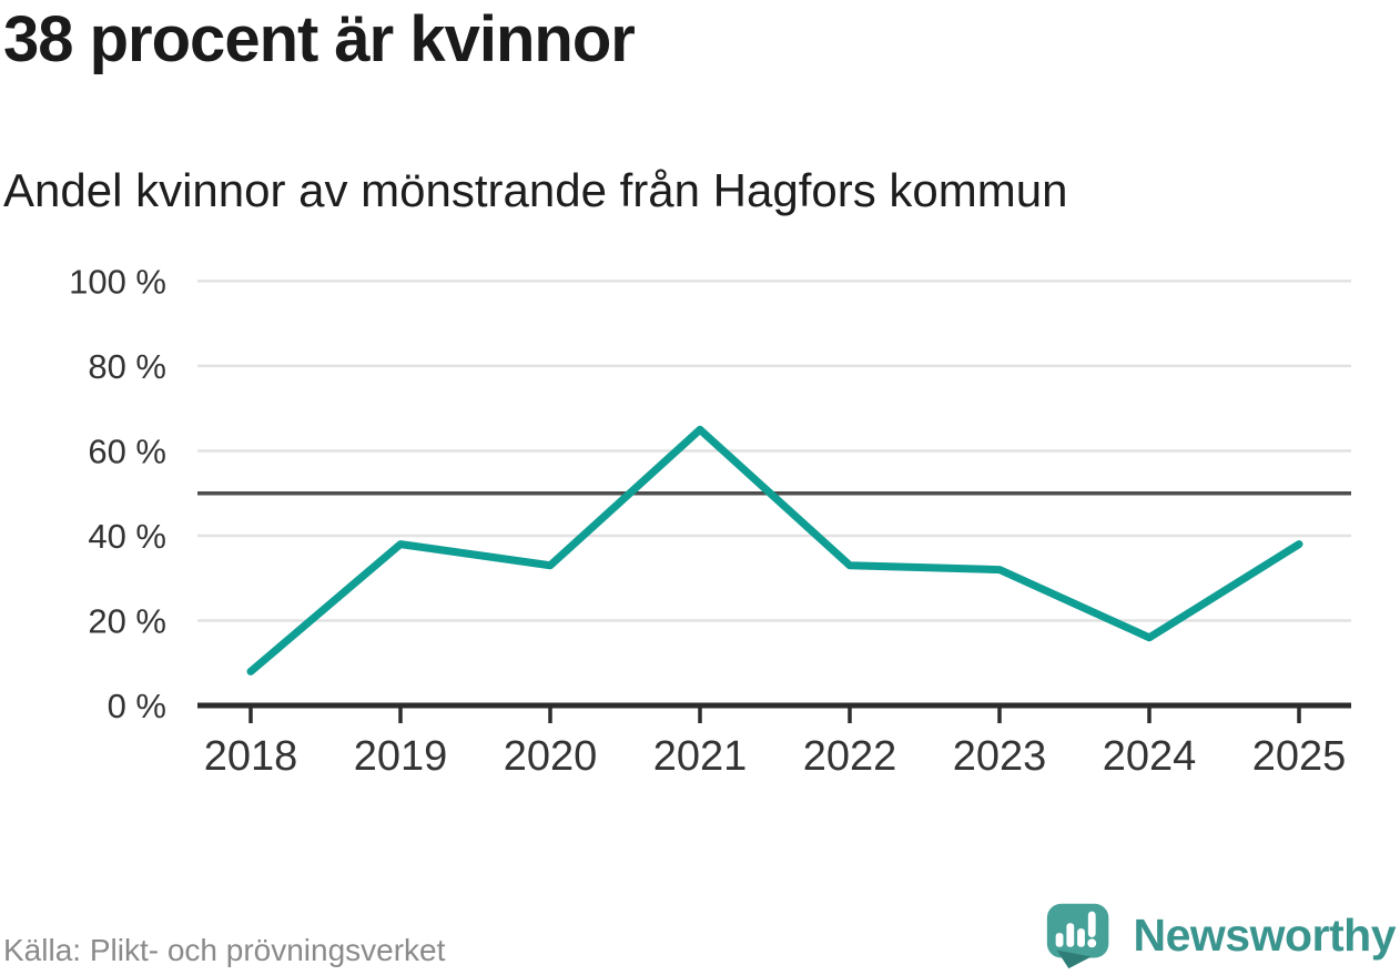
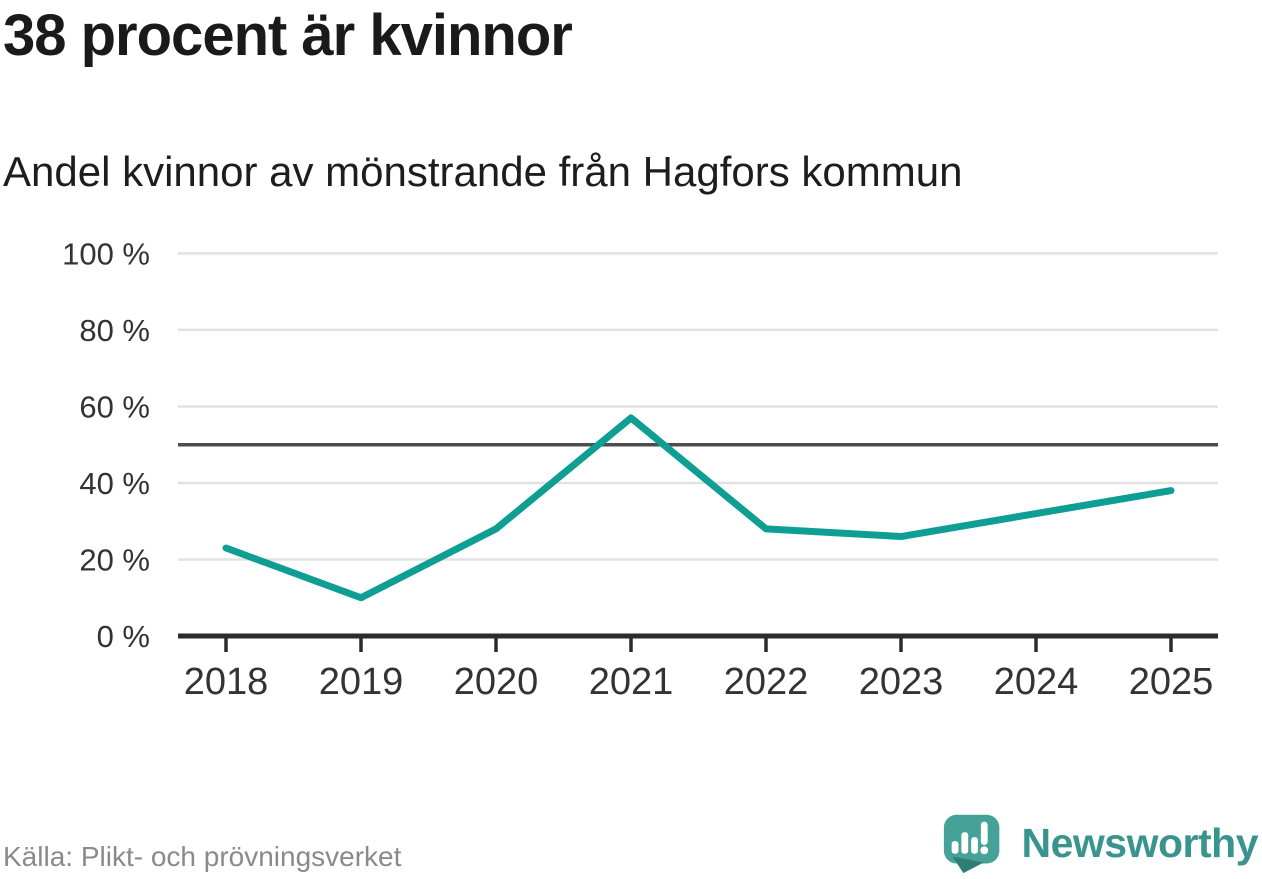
2018: 8% -> 23%
2019: 38% -> 10%
2020: 33% -> 28%
2021: 65% -> 57%
2022: 33% -> 28%
2023: 32% -> 26%
2024: 16% -> 32%
